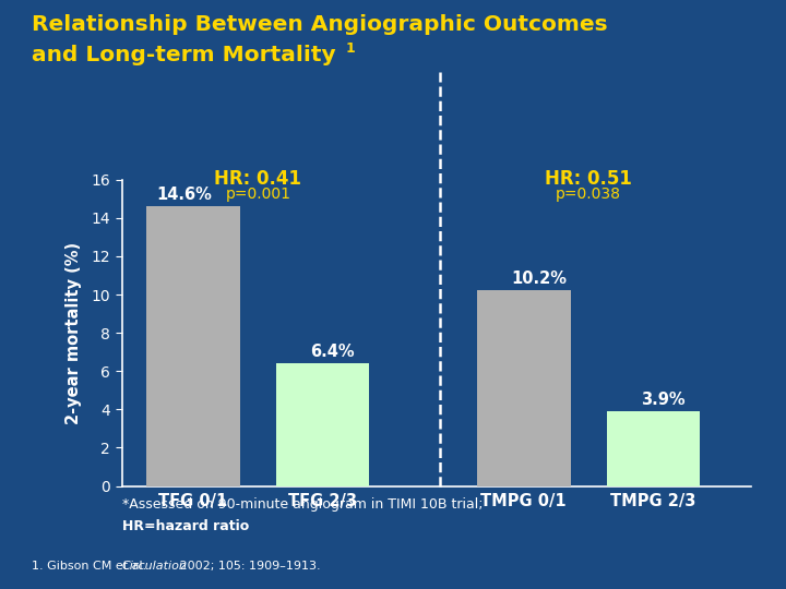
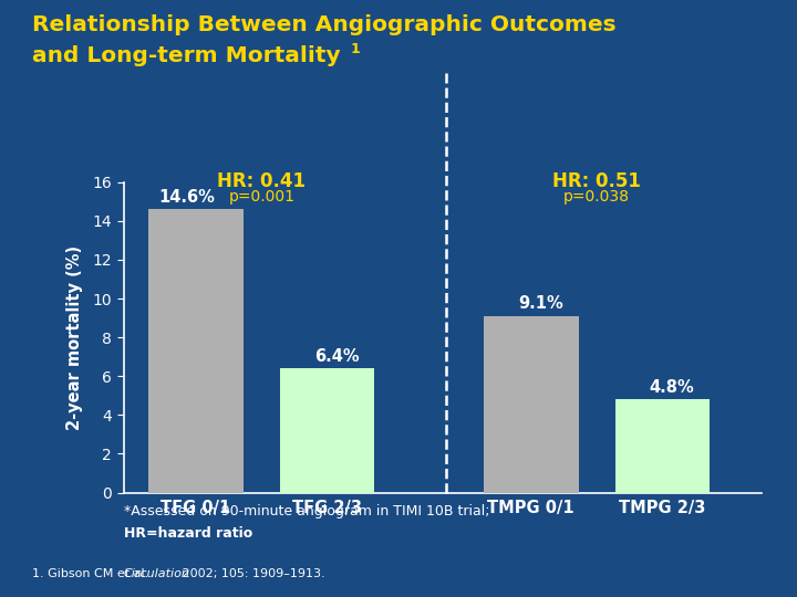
TMPG 0/1: 10.2% -> 9.1%
TMPG 2/3: 3.9% -> 4.8%
